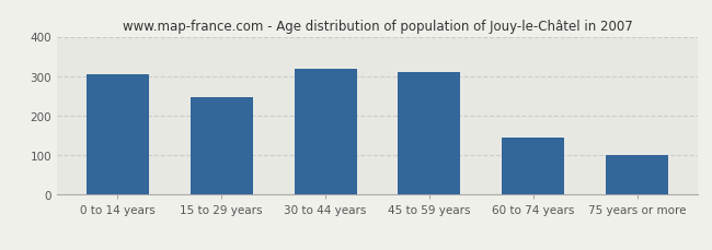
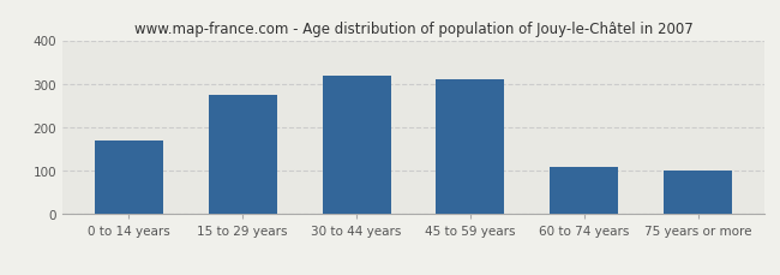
0 to 14 years: 305 -> 170
15 to 29 years: 248 -> 275
60 to 74 years: 146 -> 110
